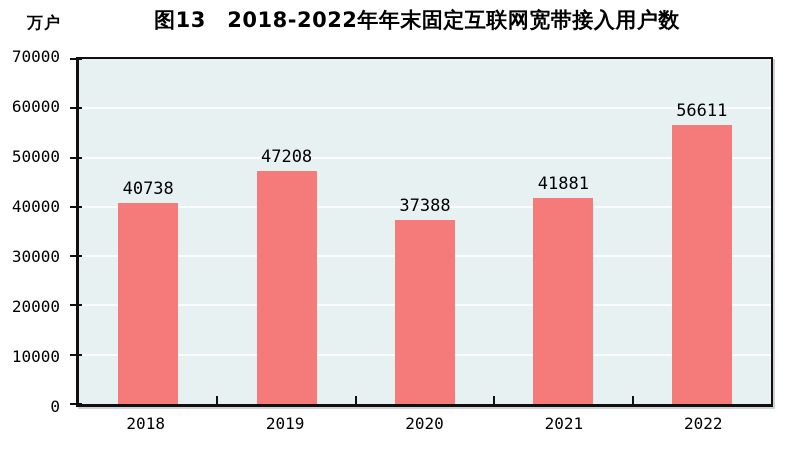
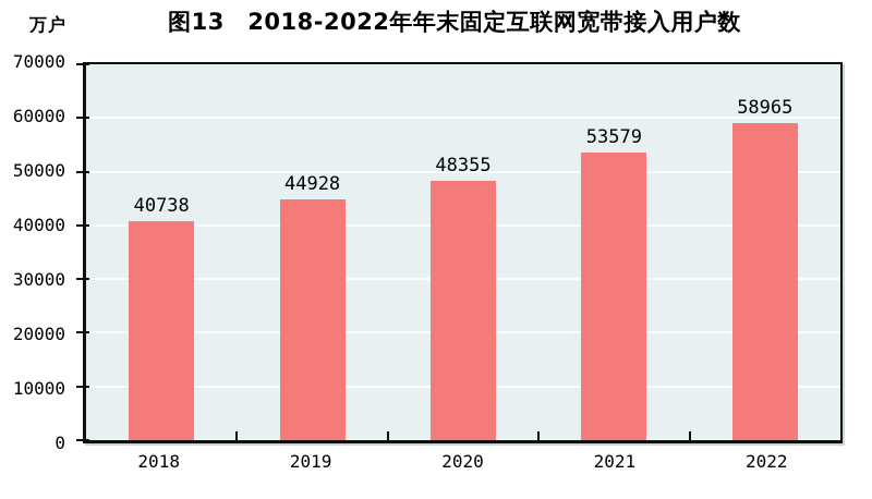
2019: 47208 -> 44928
2020: 37388 -> 48355
2021: 41881 -> 53579
2022: 56611 -> 58965
